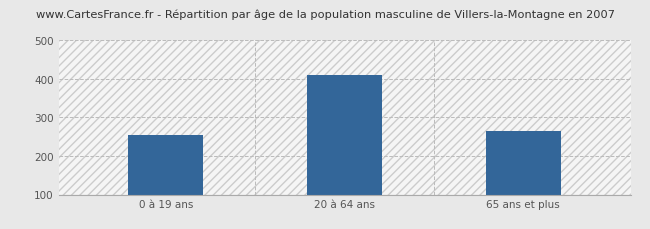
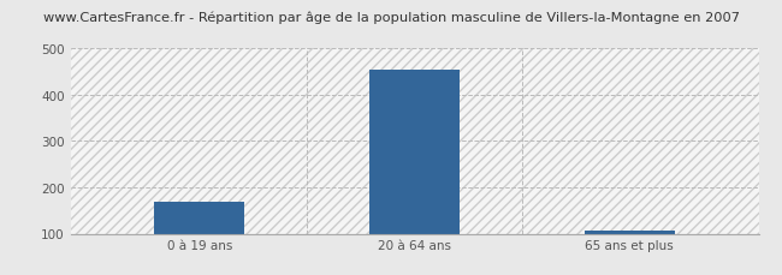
0 à 19 ans: 255 -> 170
20 à 64 ans: 410 -> 455
65 ans et plus: 265 -> 107
